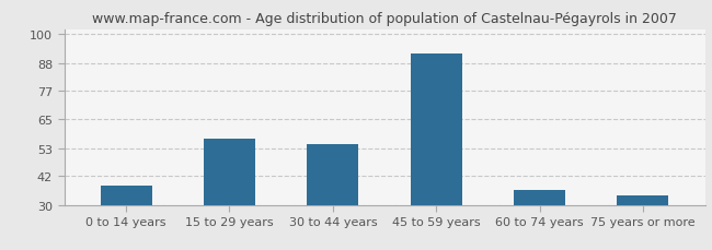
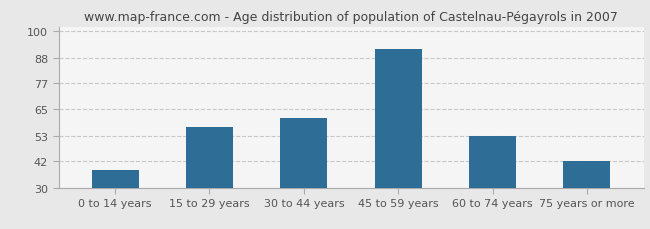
30 to 44 years: 55 -> 61
60 to 74 years: 36 -> 53
75 years or more: 34 -> 42
